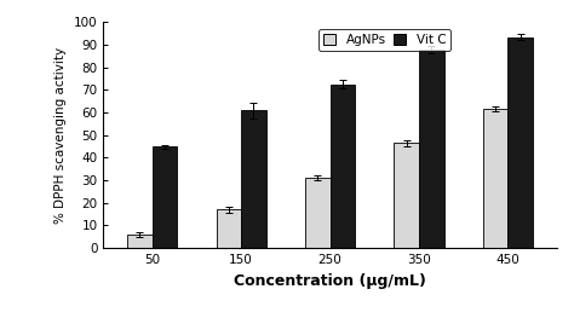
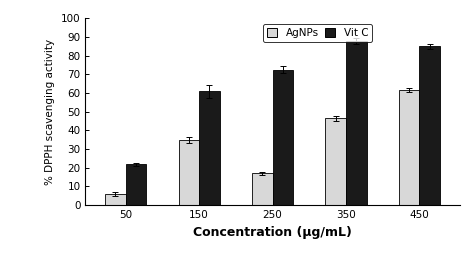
Vit C/50: 45 -> 22
AgNPs/150: 17 -> 35
AgNPs/250: 31 -> 17
Vit C/450: 94 -> 85
